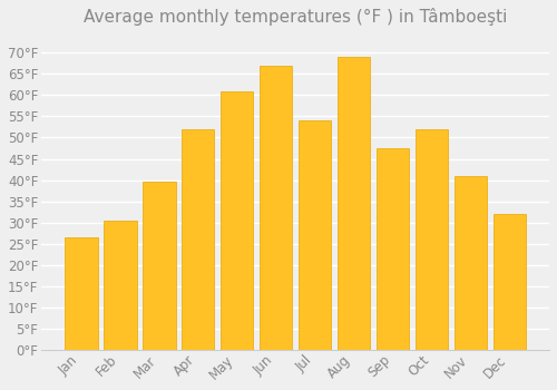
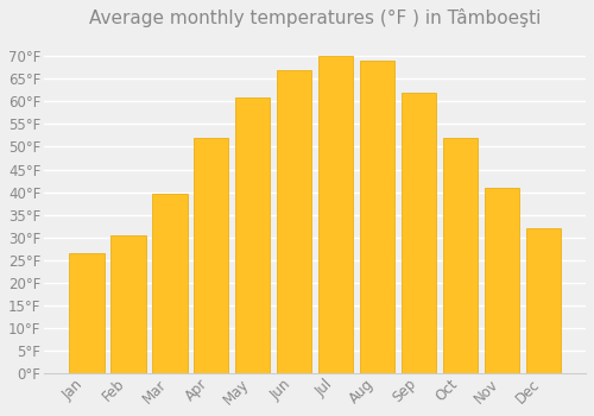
Jul: 54.0°F -> 70.0°F
Sep: 47.5°F -> 62.0°F
